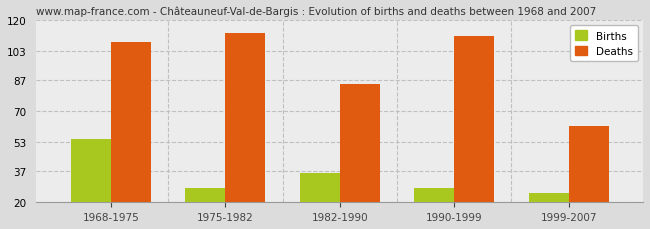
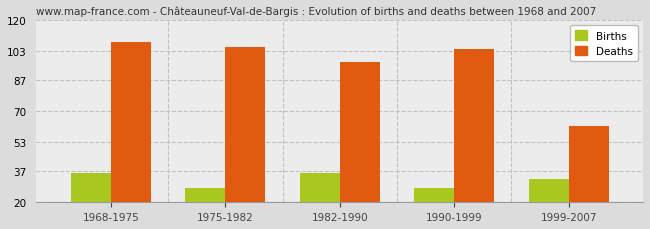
Births/1968-1975: 55 -> 36
Deaths/1975-1982: 113 -> 105
Deaths/1982-1990: 85 -> 97
Deaths/1990-1999: 111 -> 104
Births/1999-2007: 25 -> 33
